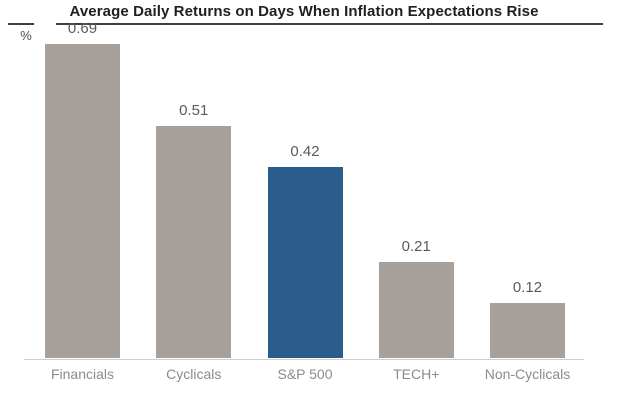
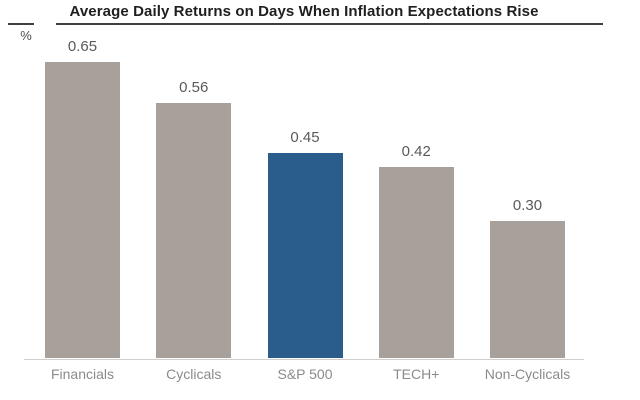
Financials: 0.69 -> 0.65
Cyclicals: 0.51 -> 0.56
S&P 500: 0.42 -> 0.45
TECH+: 0.21 -> 0.42
Non-Cyclicals: 0.12 -> 0.30
